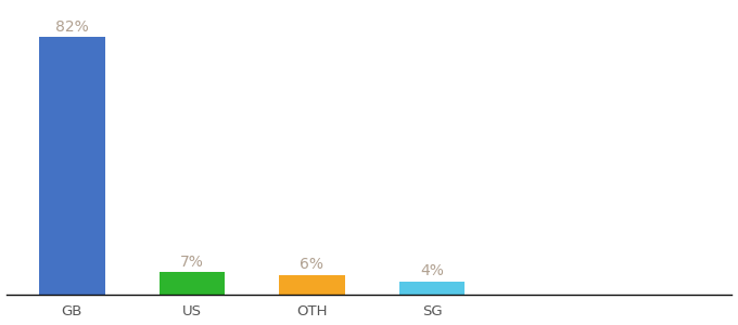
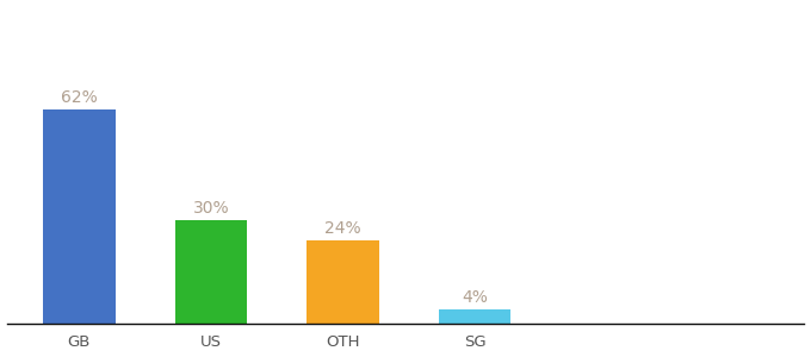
GB: 82% -> 62%
US: 7% -> 30%
OTH: 6% -> 24%
